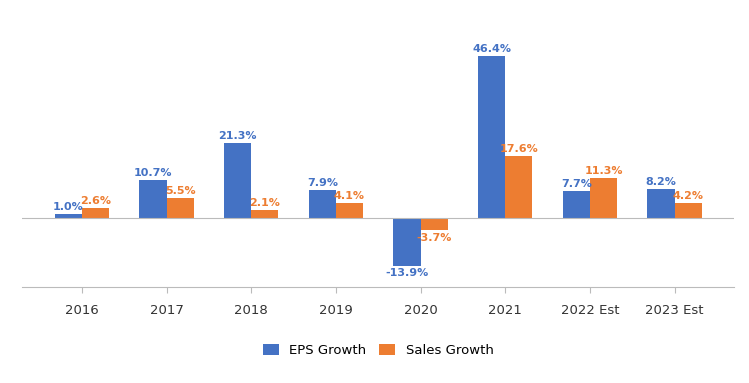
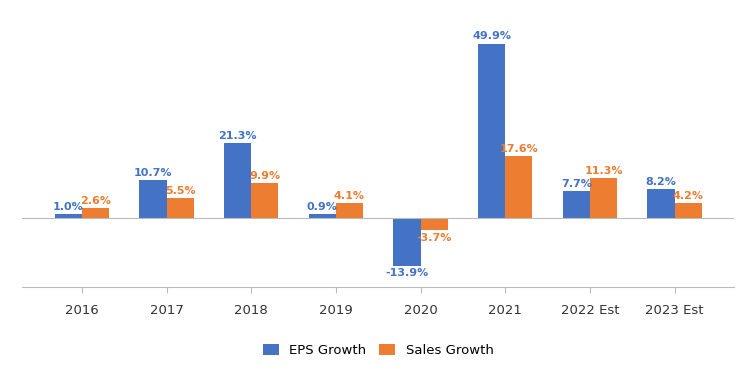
Sales Growth/2018: 2.1% -> 9.9%
EPS Growth/2019: 7.9% -> 0.9%
EPS Growth/2021: 46.4% -> 49.9%
